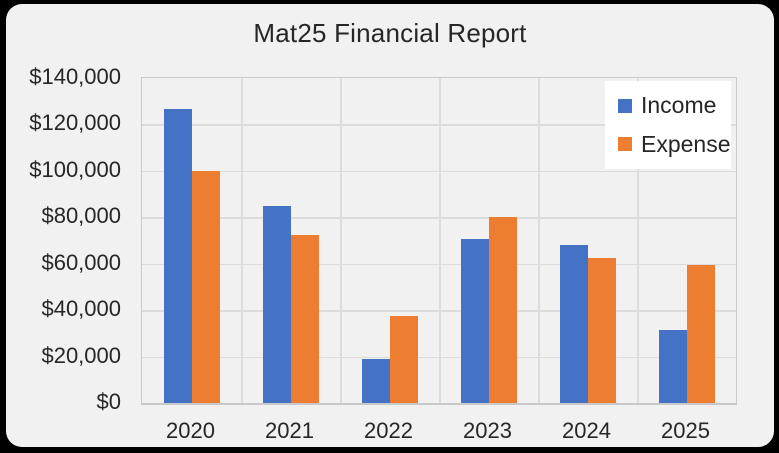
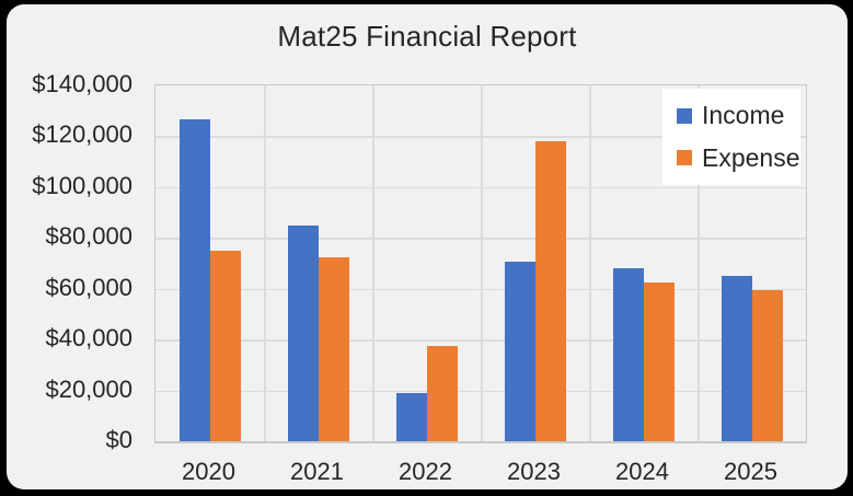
Expense/2020: $100000 -> $75000
Expense/2023: $80000 -> $118000
Income/2025: $32000 -> $65000
